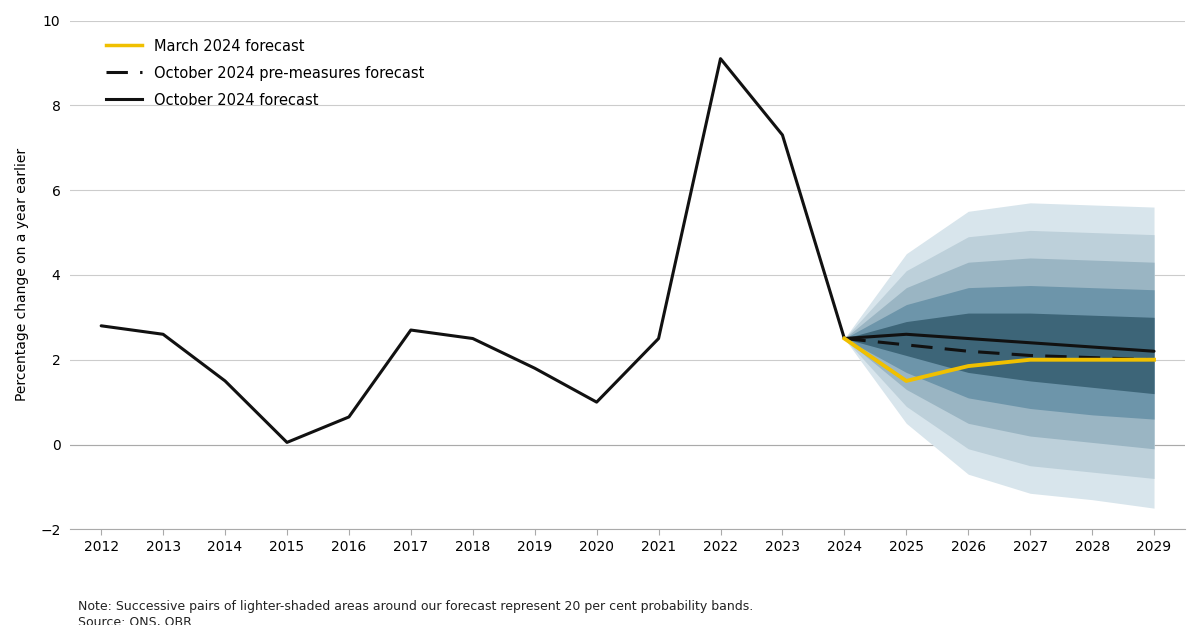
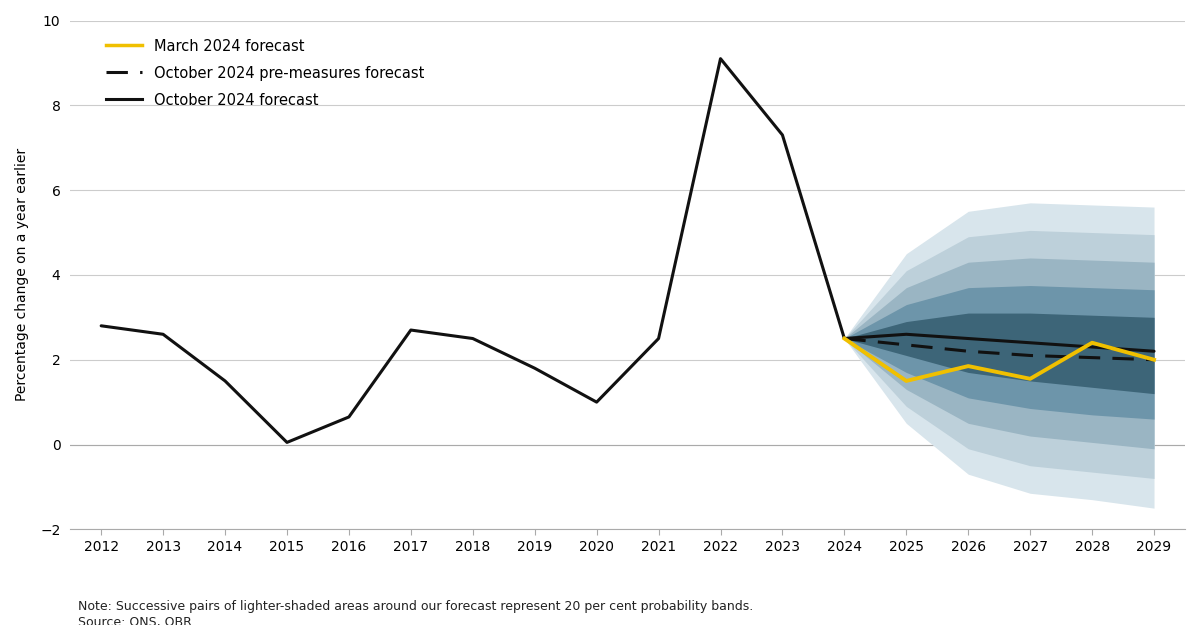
March 2024 forecast/2027: 2.00 -> 1.55
March 2024 forecast/2028: 2.00 -> 2.40
